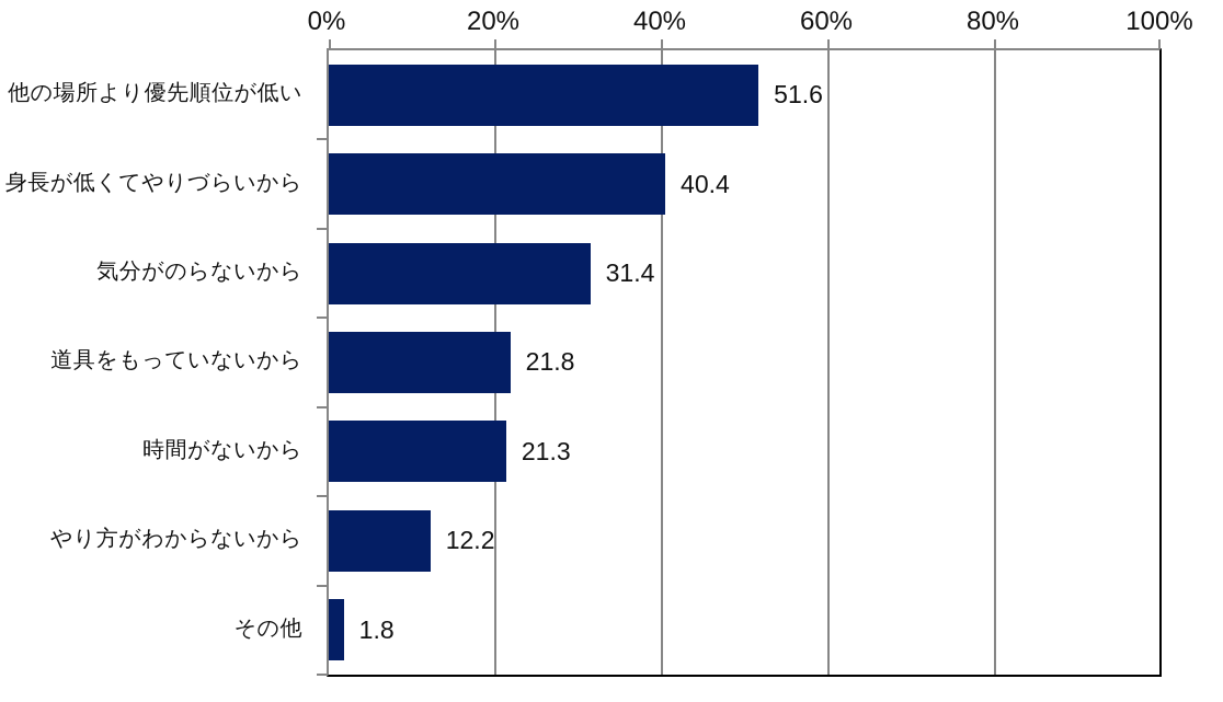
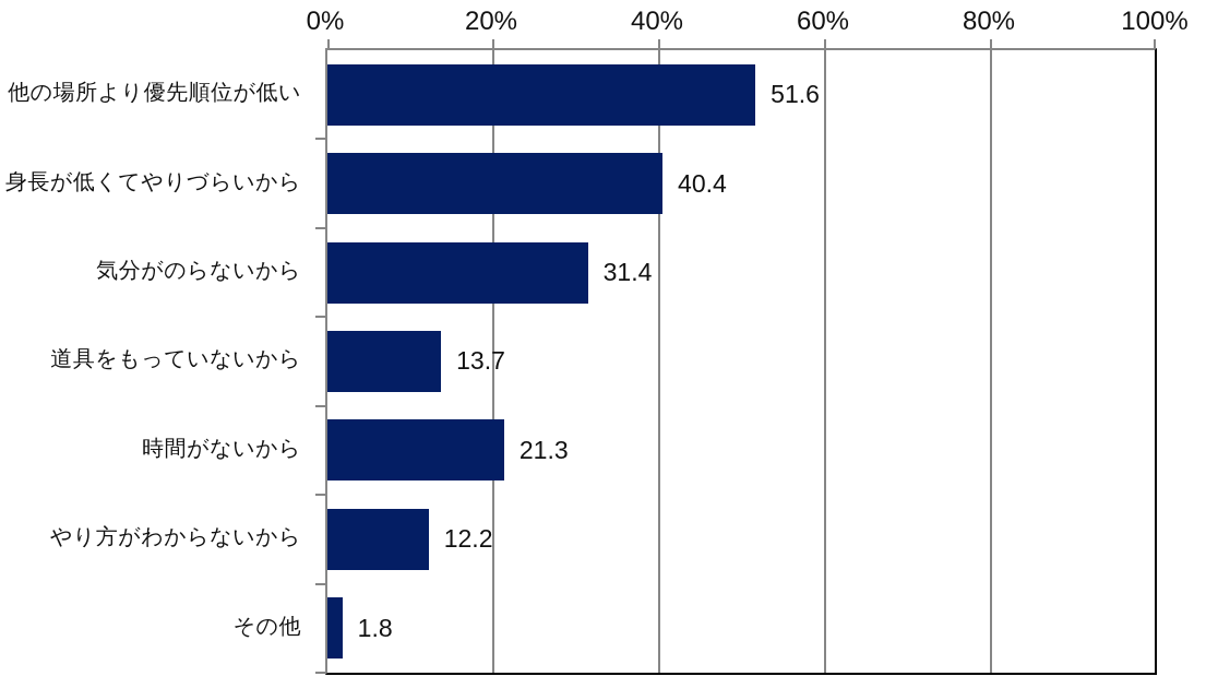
道具をもっていないから: 21.8 -> 13.7
